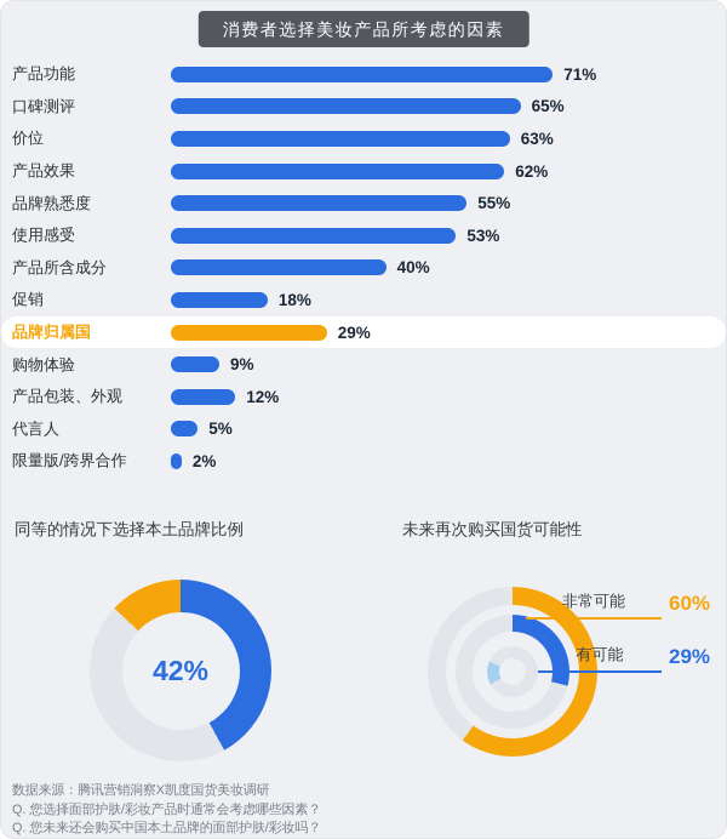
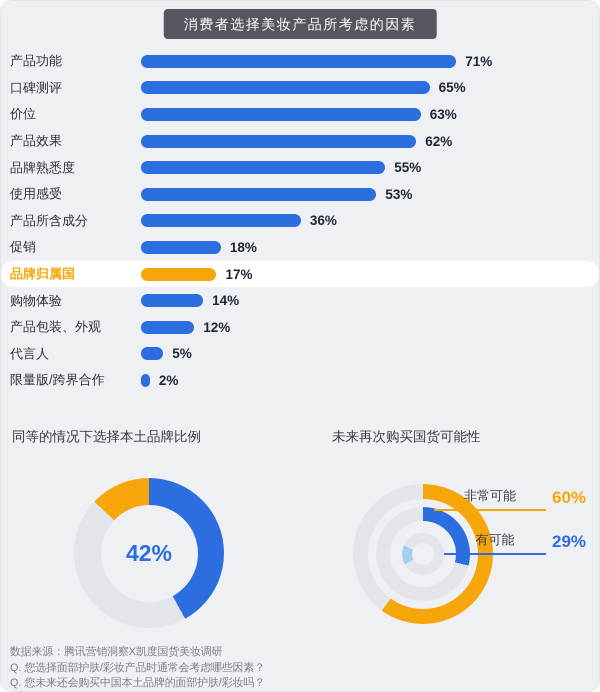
消费者选择美妆产品所考虑的因素/产品所含成分: 40% -> 36%
消费者选择美妆产品所考虑的因素/品牌归属国: 29% -> 17%
消费者选择美妆产品所考虑的因素/购物体验: 9% -> 14%
